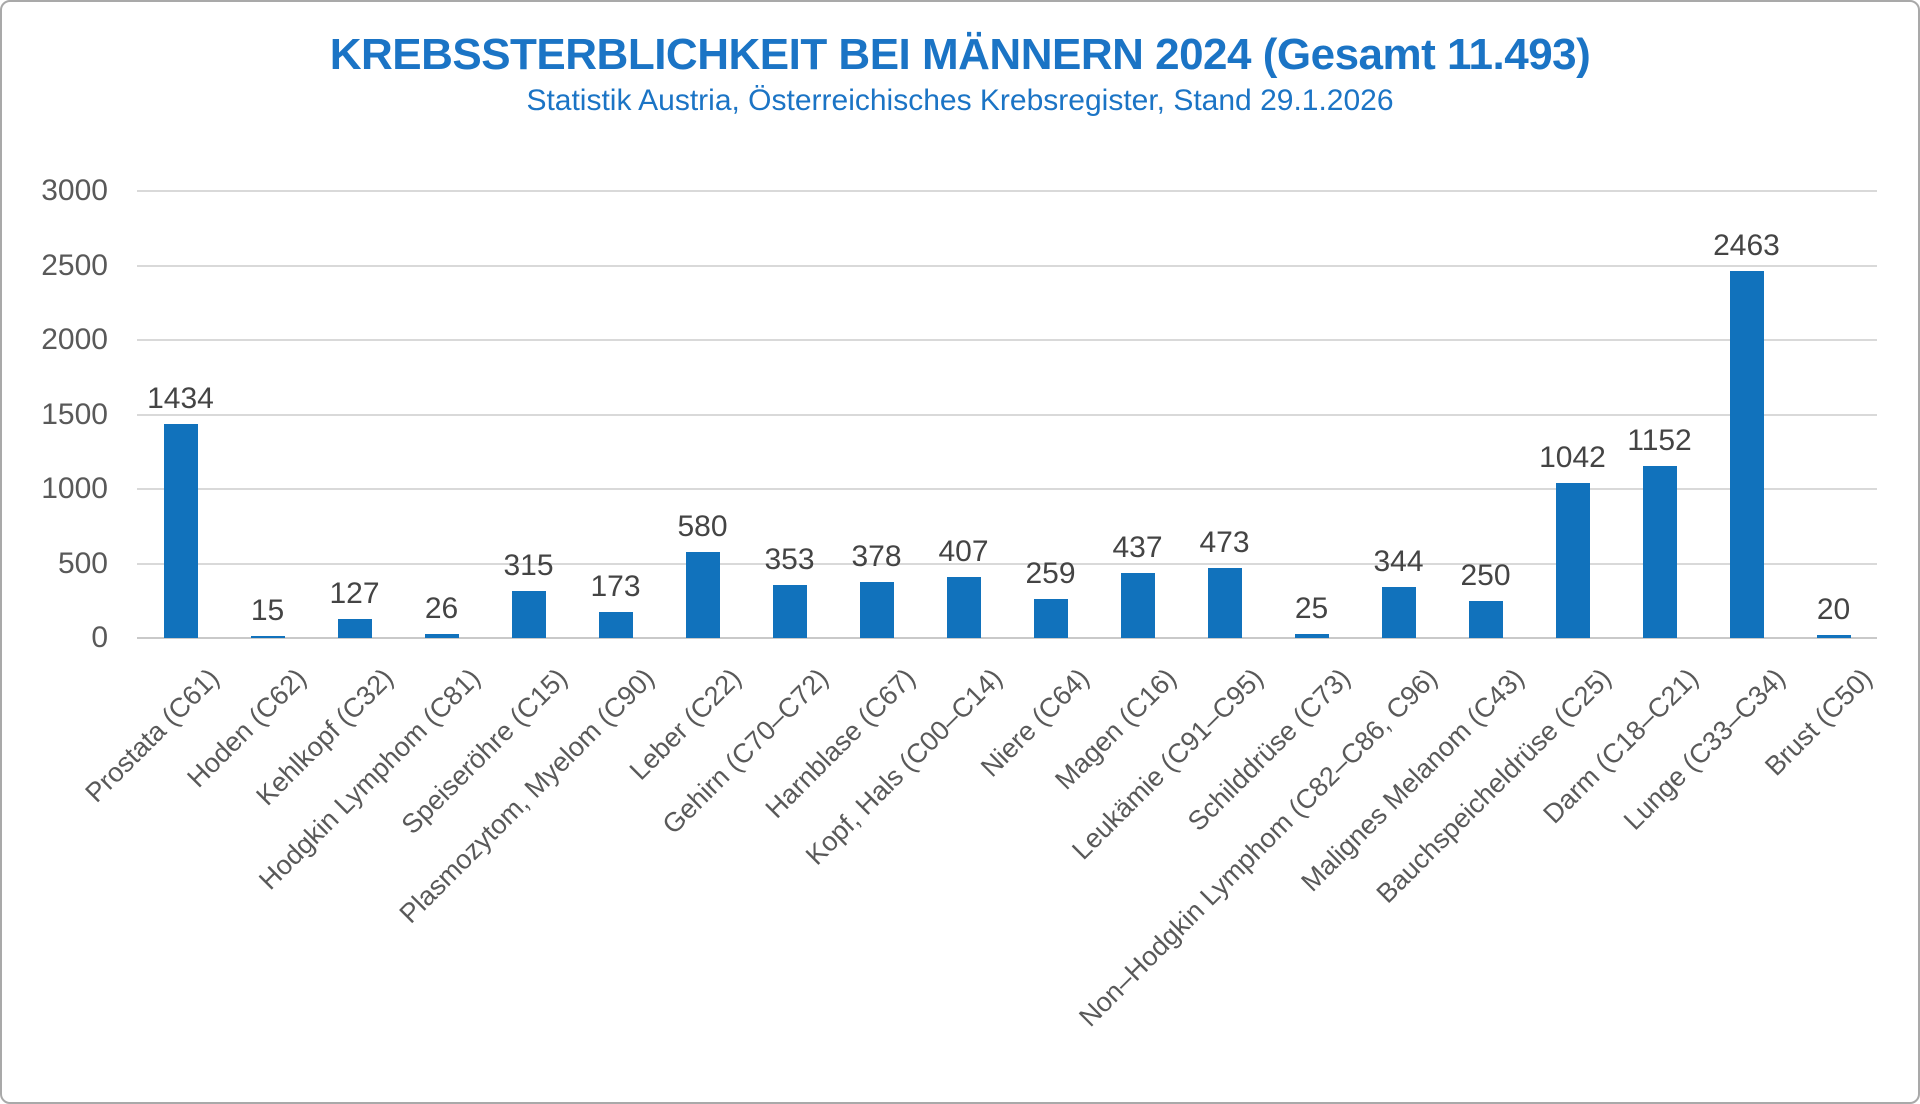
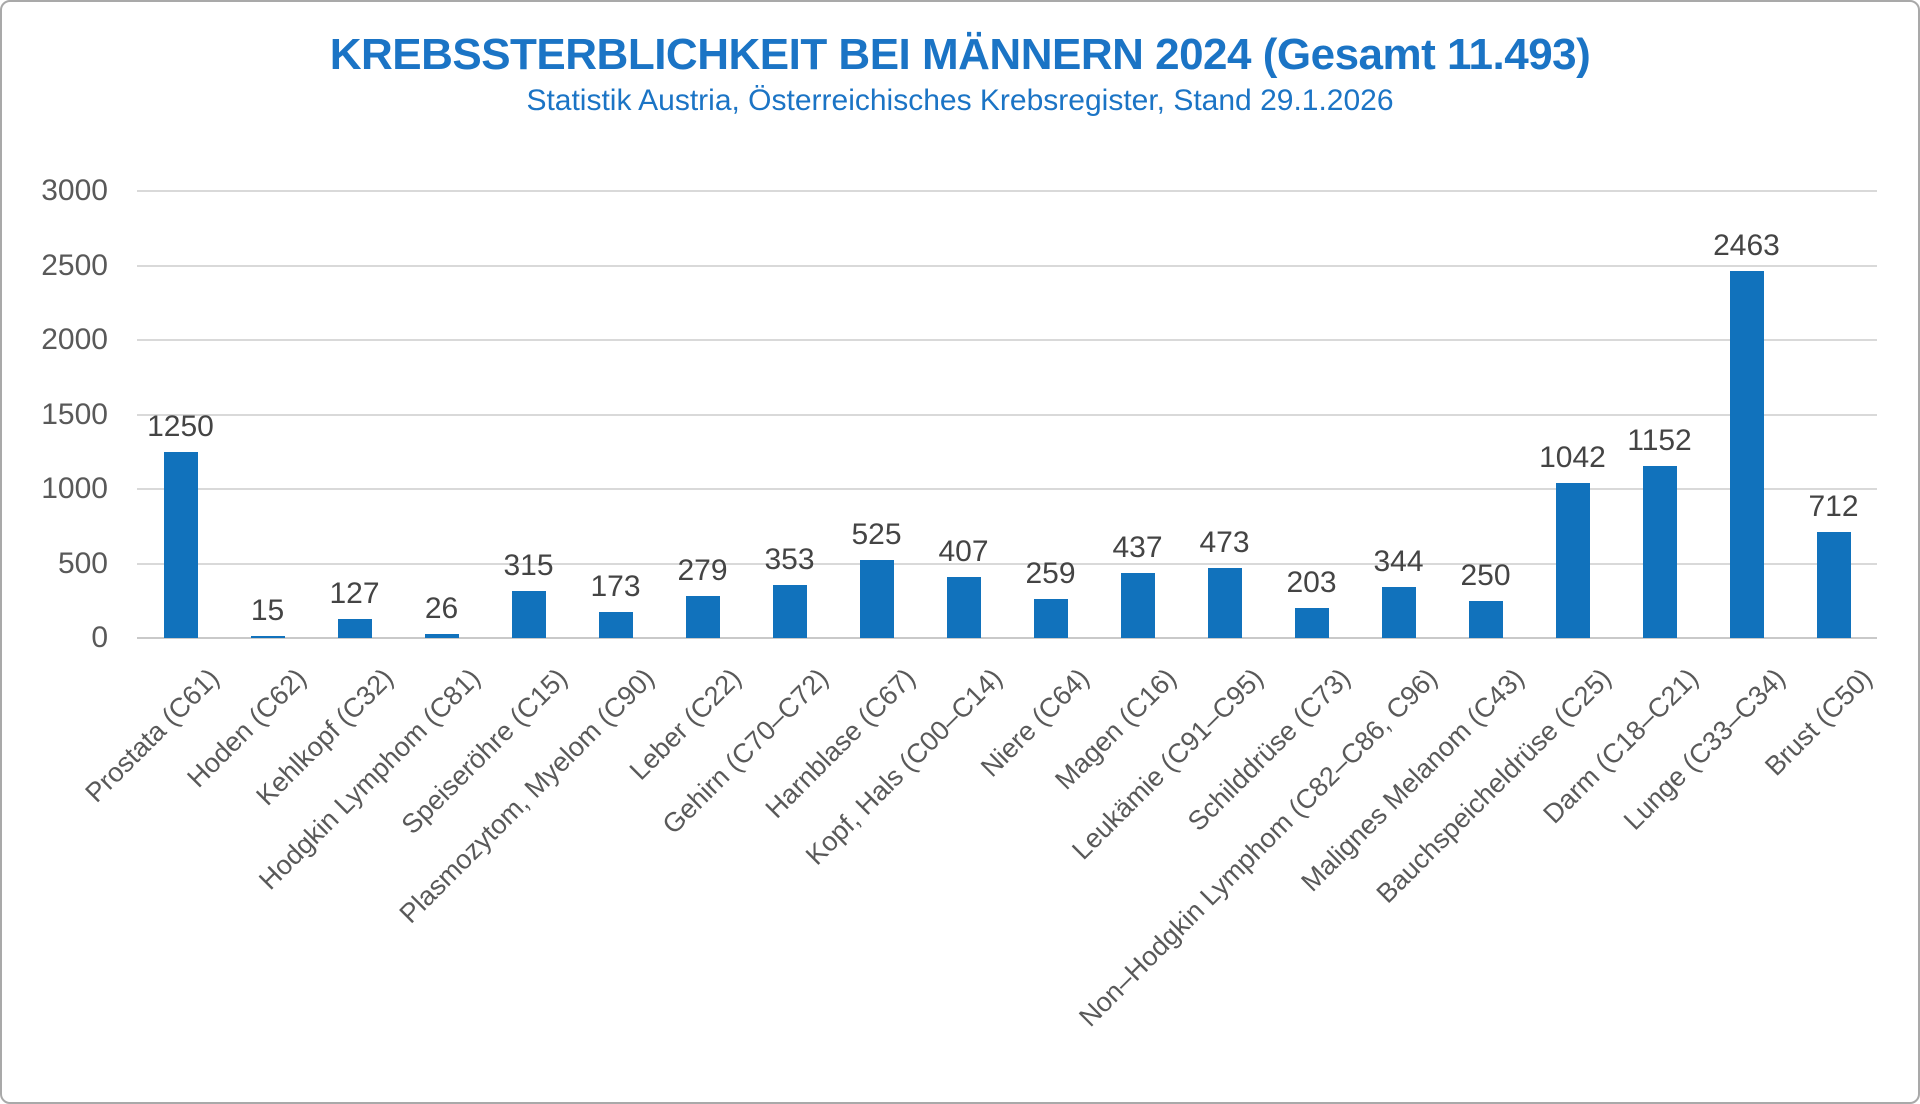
Prostata (C61): 1434 -> 1250
Leber (C22): 580 -> 279
Harnblase (C67): 378 -> 525
Schilddrüse (C73): 25 -> 203
Brust (C50): 20 -> 712
